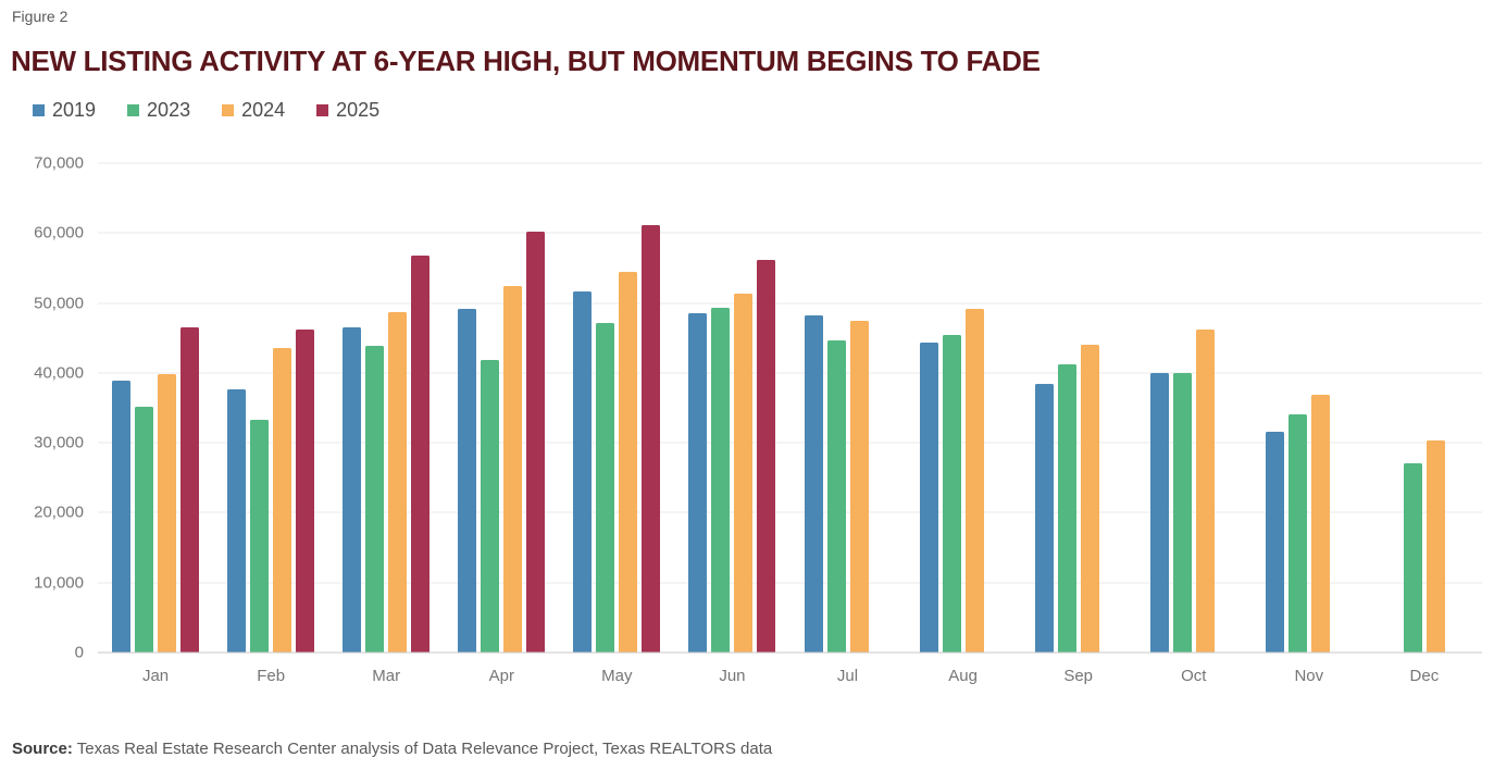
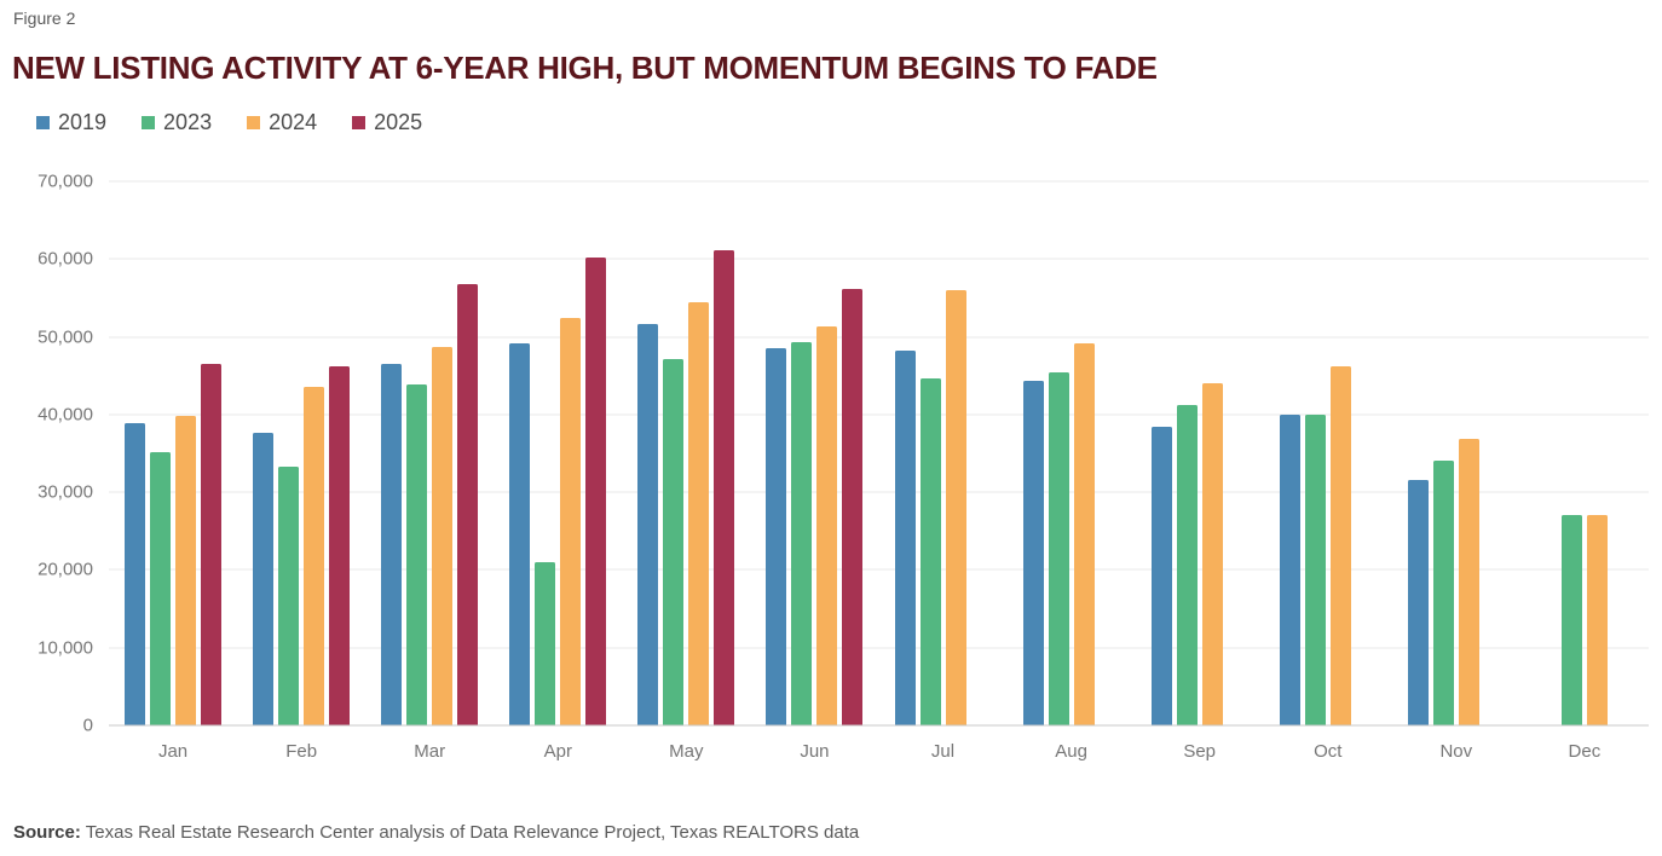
2023/Apr: 42000 -> 21000
2024/Jul: 48000 -> 56000
2024/Dec: 30000 -> 27000
